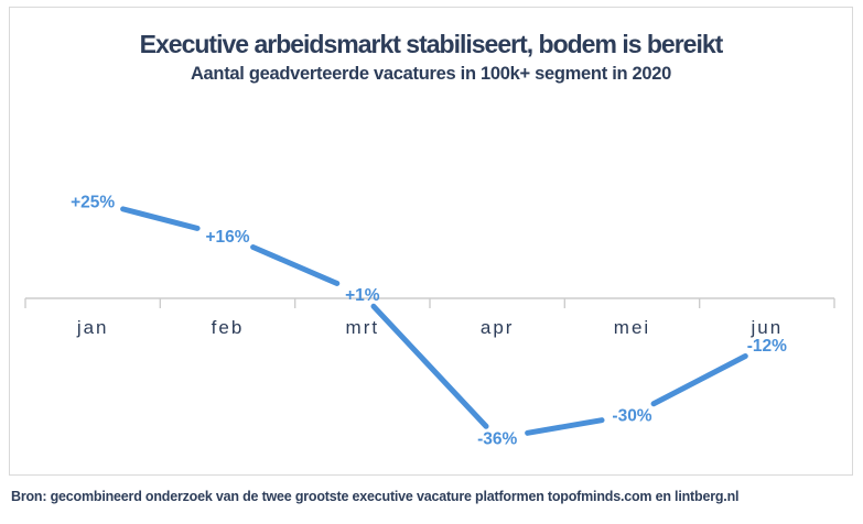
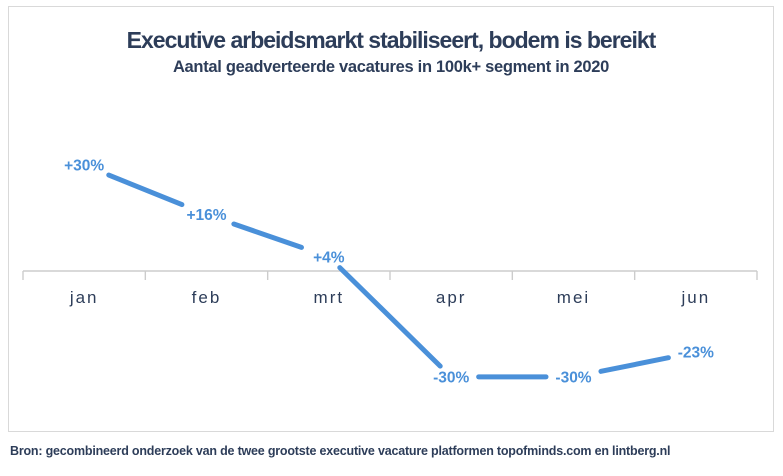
jan: +25% -> +30%
mrt: +1% -> +4%
apr: -36% -> -30%
jun: -12% -> -23%
